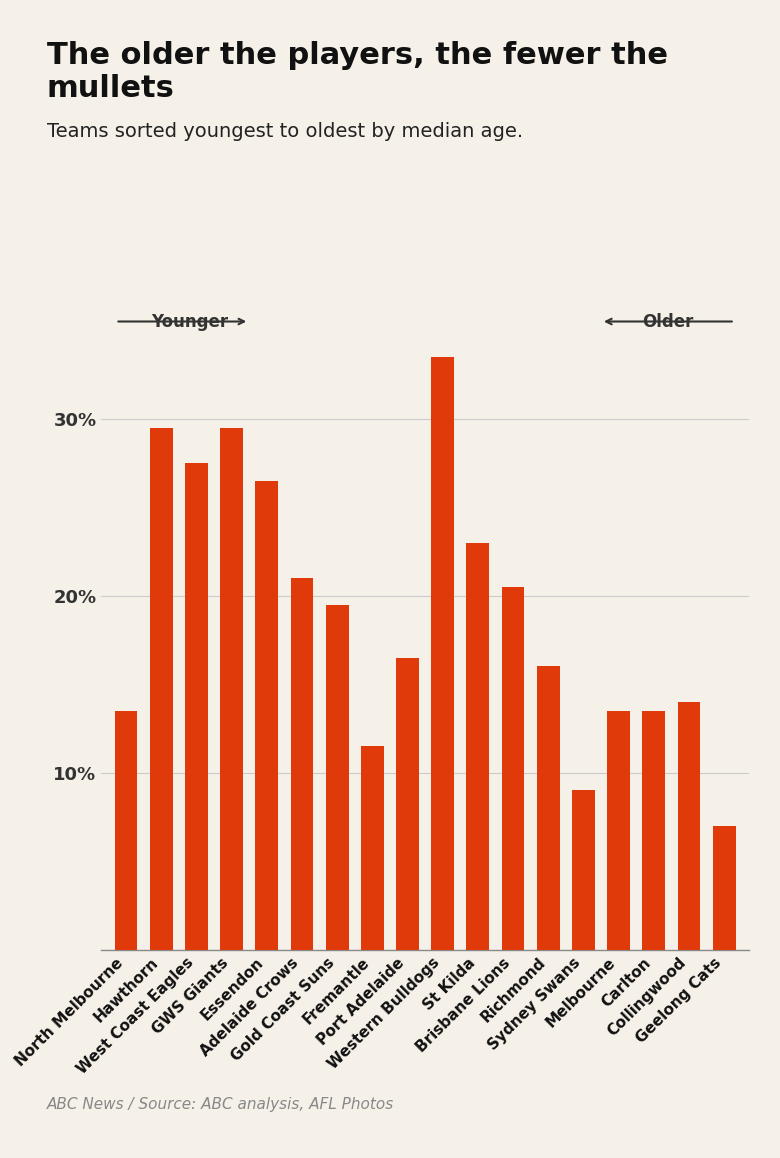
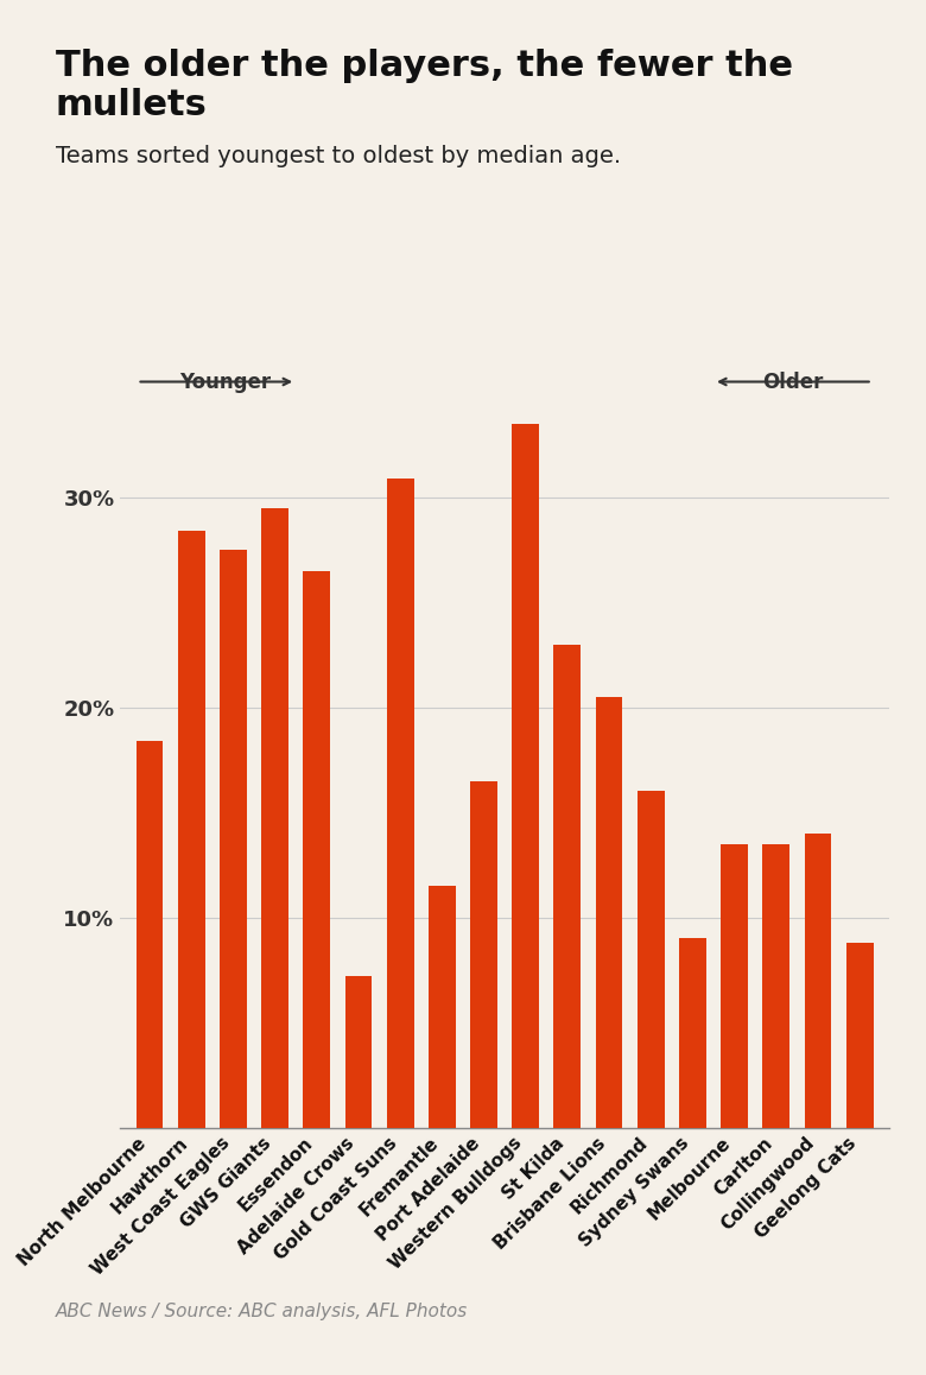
North Melbourne: 13.5% -> 18.4%
Hawthorn: 29.5% -> 28.4%
Adelaide Crows: 21.0% -> 7.2%
Gold Coast Suns: 19.5% -> 30.9%
Geelong Cats: 7.0% -> 8.8%
